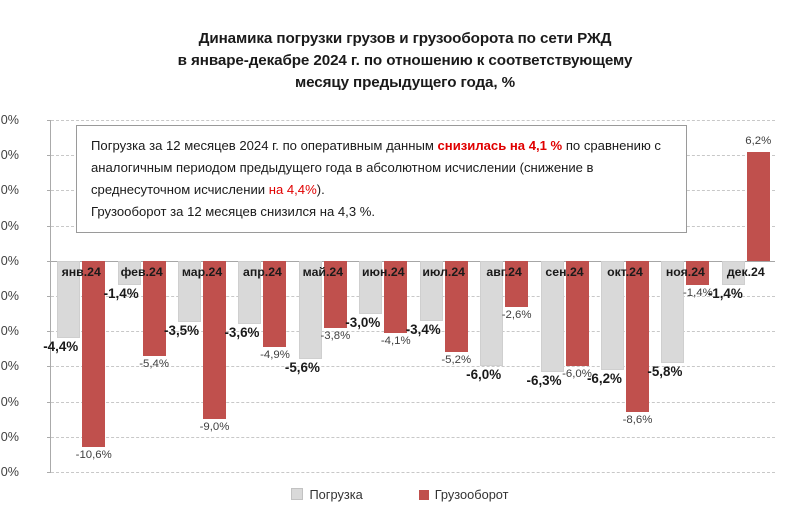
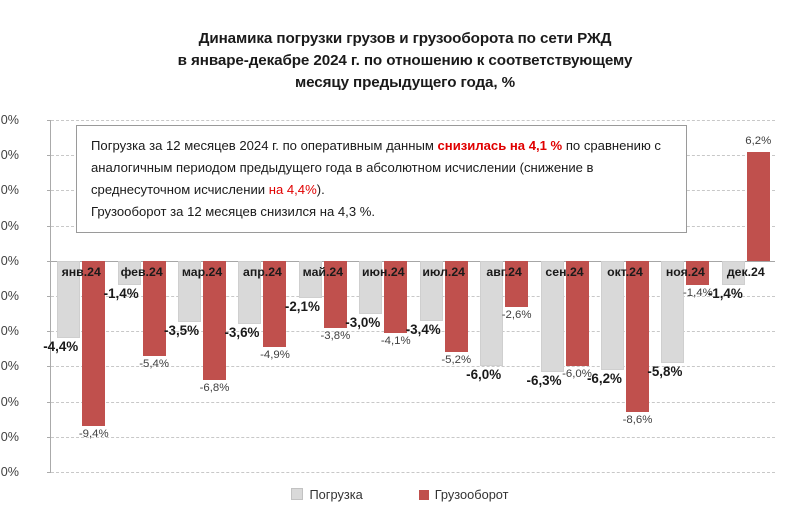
Грузооборот/янв.24: -10,6% -> -9,4%
Грузооборот/мар.24: -9,0% -> -6,8%
Погрузка/май.24: -5,6% -> -2,1%
